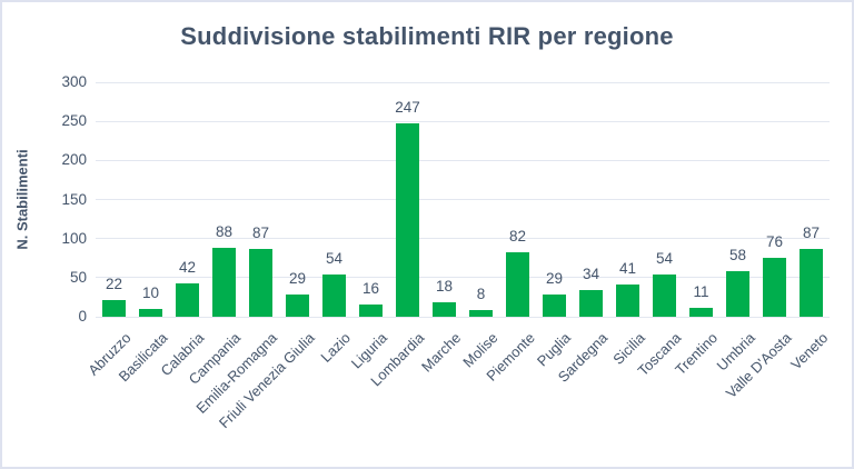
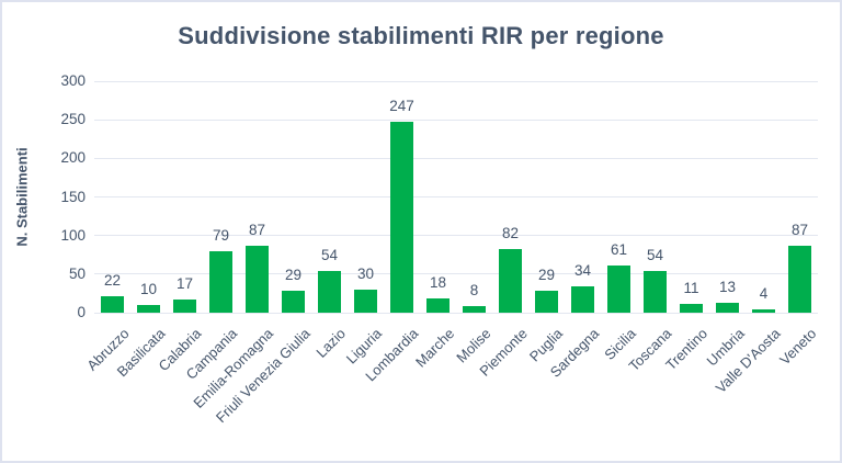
Calabria: 42 -> 17
Campania: 88 -> 79
Liguria: 16 -> 30
Sicilia: 41 -> 61
Umbria: 58 -> 13
Valle D'Aosta: 76 -> 4
